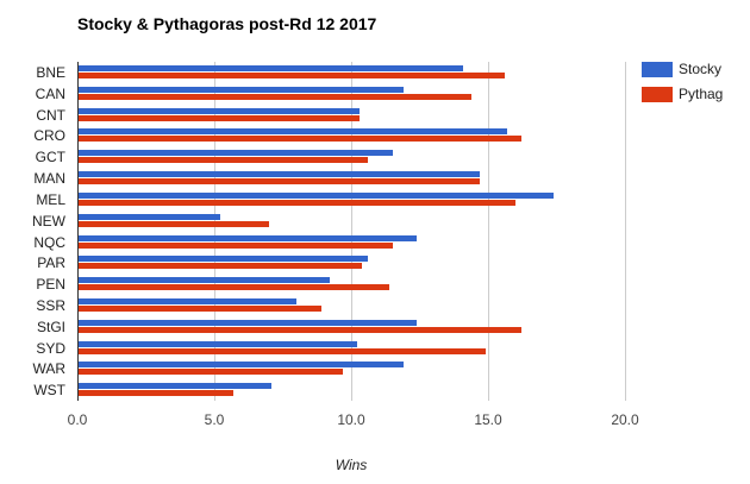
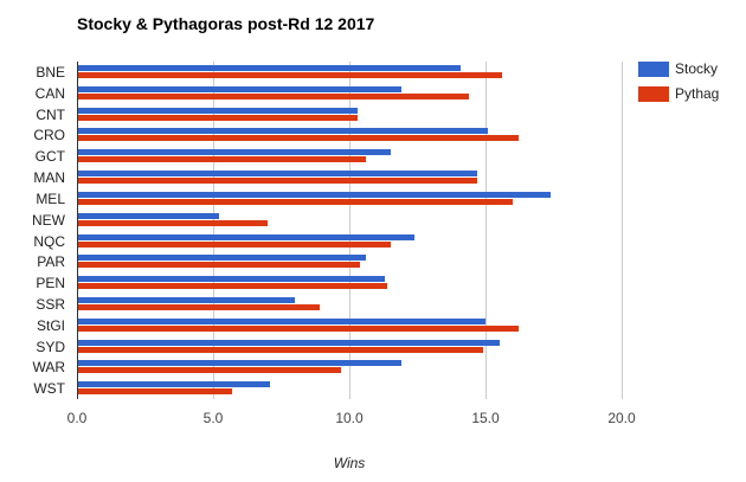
Stocky/CRO: 15.7 -> 15.1
Stocky/PEN: 9.2 -> 11.3
Stocky/StGI: 12.4 -> 15.0
Stocky/SYD: 10.2 -> 15.5
